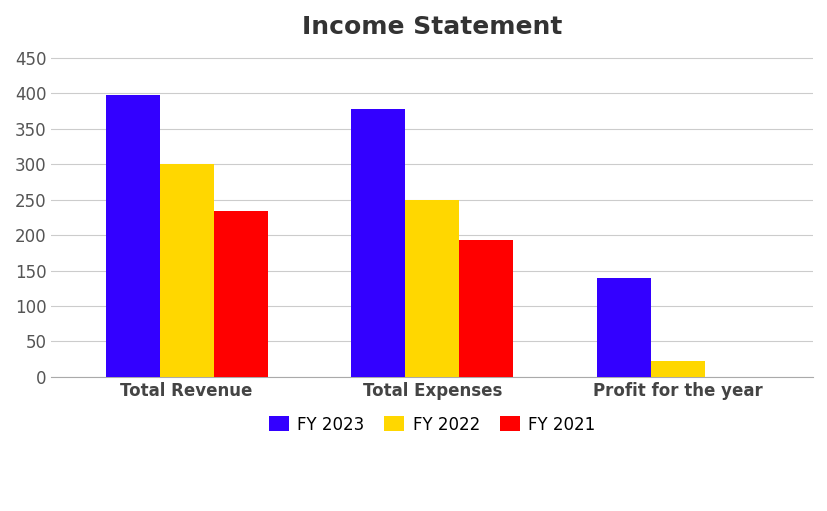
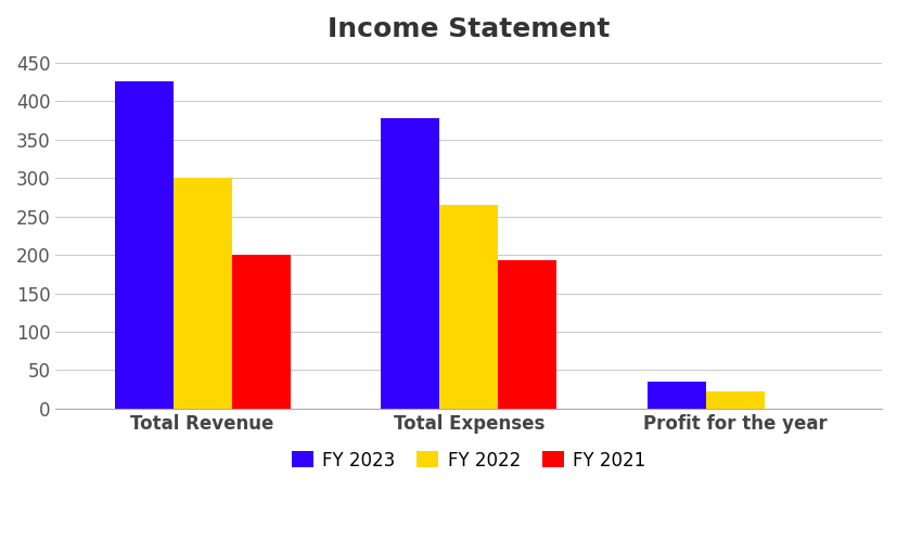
FY 2023/Total Revenue: 398 -> 425
FY 2021/Total Revenue: 234 -> 200
FY 2022/Total Expenses: 250 -> 265
FY 2023/Profit for the year: 140 -> 35
